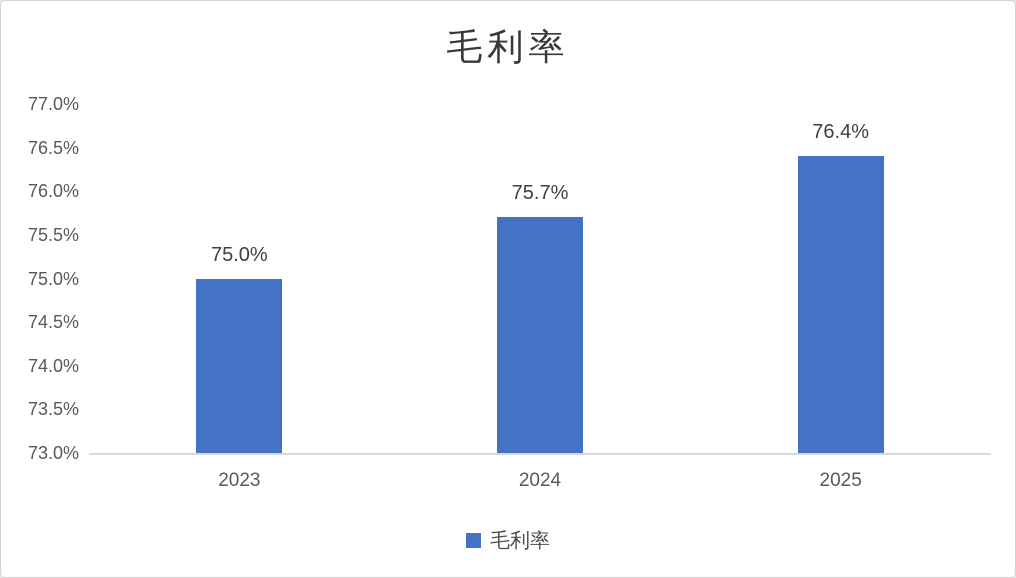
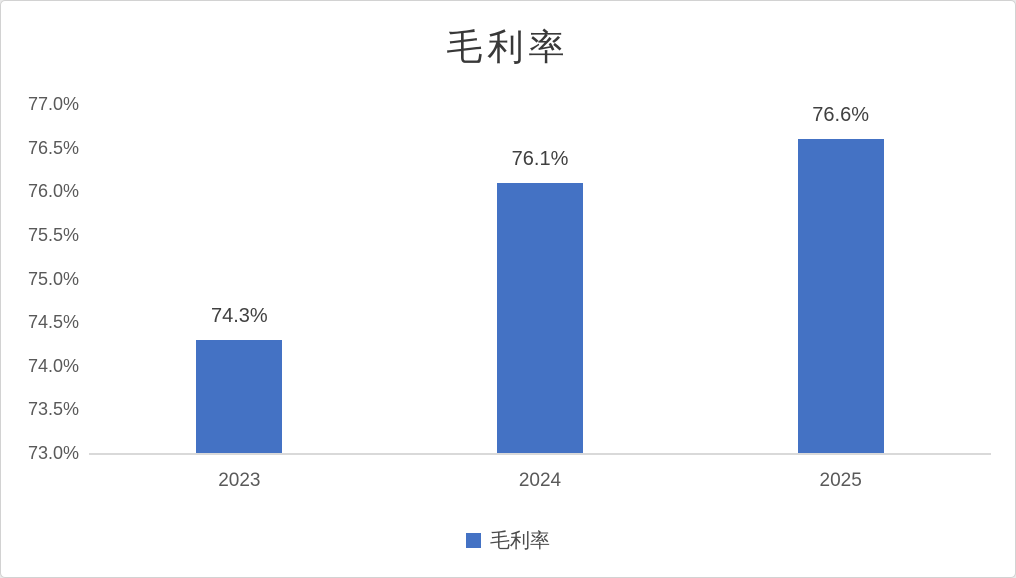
2023: 75.0% -> 74.3%
2024: 75.7% -> 76.1%
2025: 76.4% -> 76.6%
